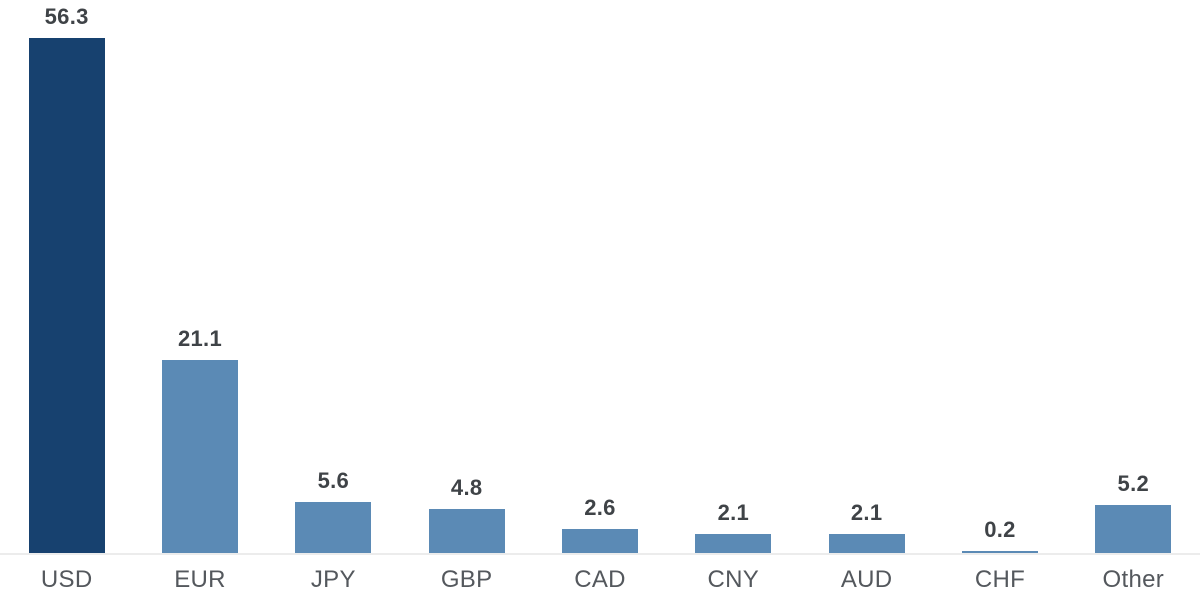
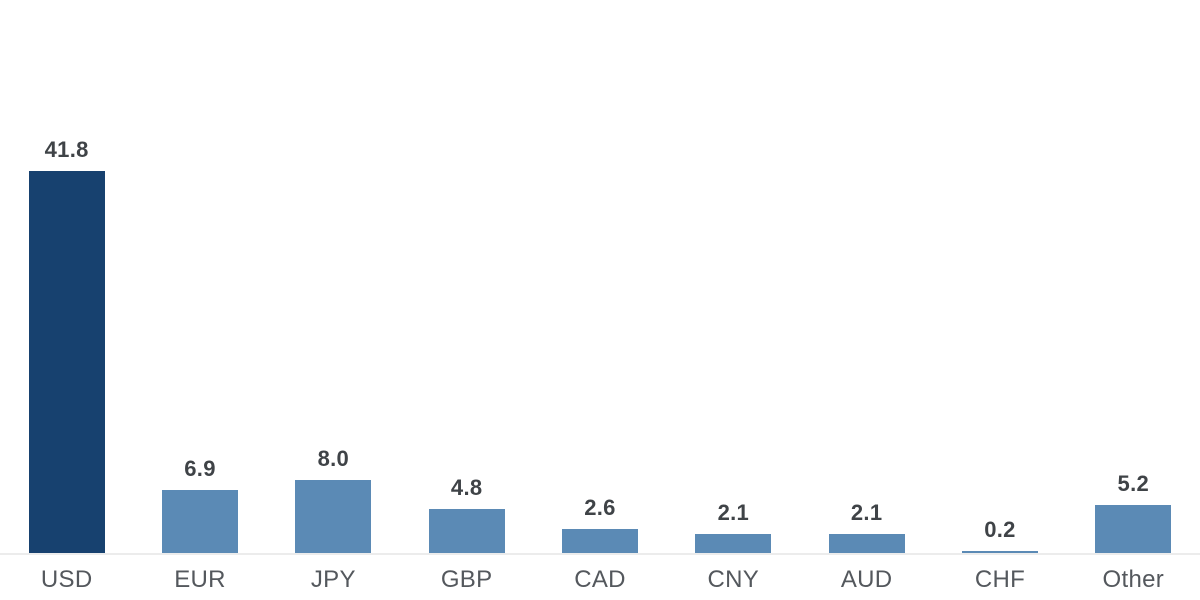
USD: 56.3 -> 41.8
EUR: 21.1 -> 6.9
JPY: 5.6 -> 8.0
